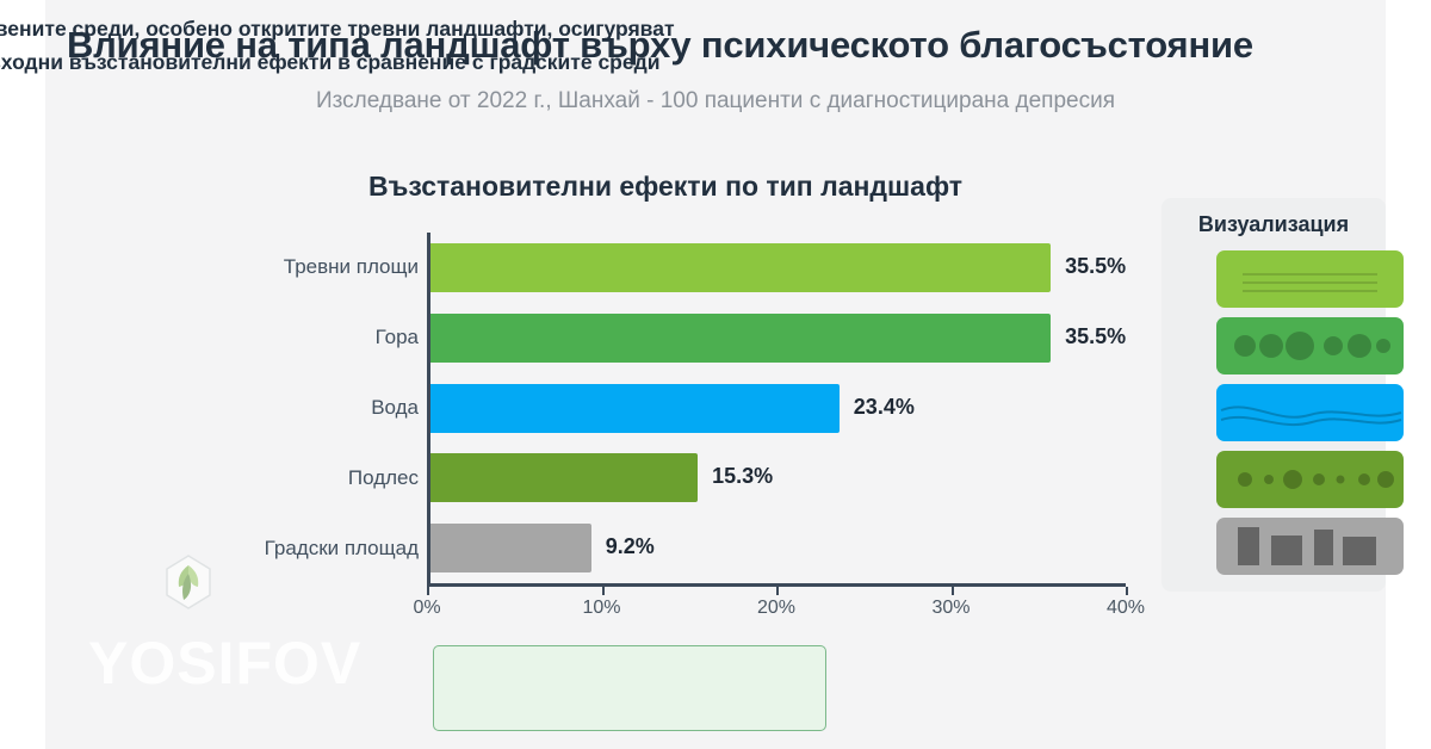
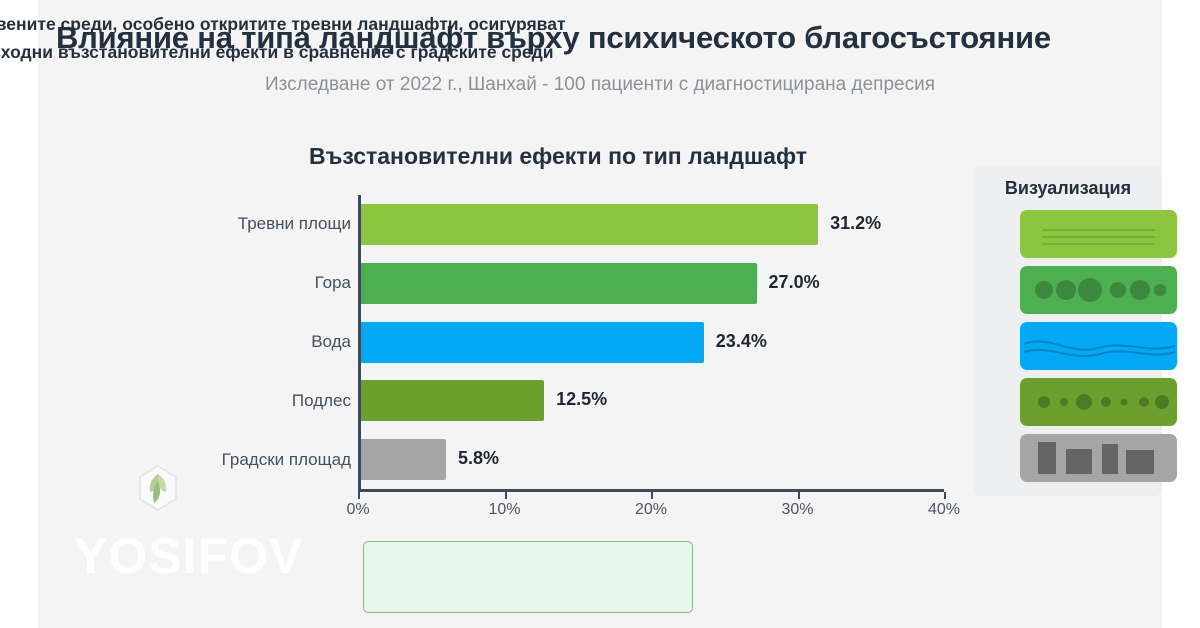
Тревни площи: 35.5% -> 31.2%
Гора: 35.5% -> 27.0%
Подлес: 15.3% -> 12.5%
Градски площад: 9.2% -> 5.8%
